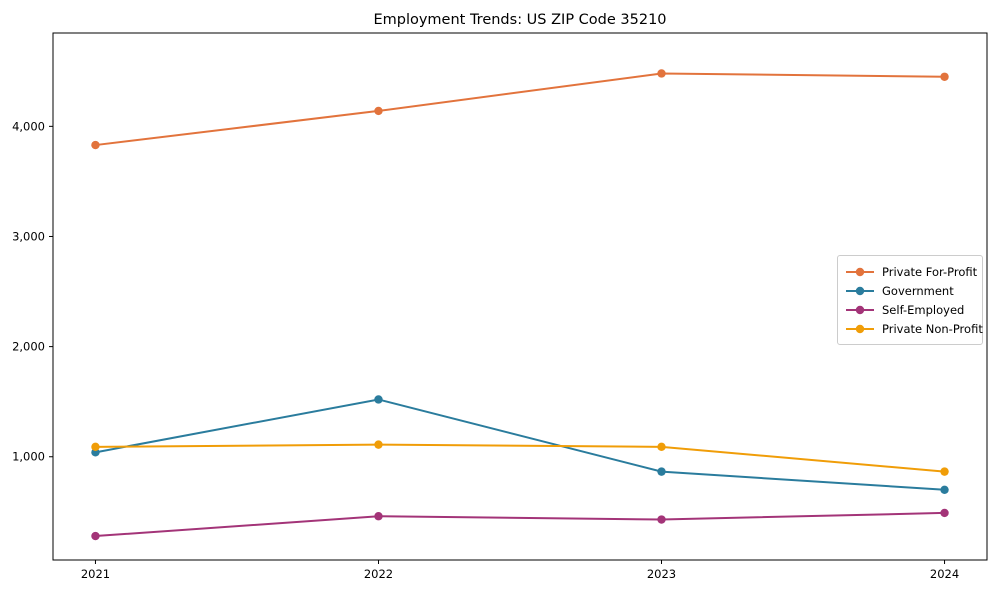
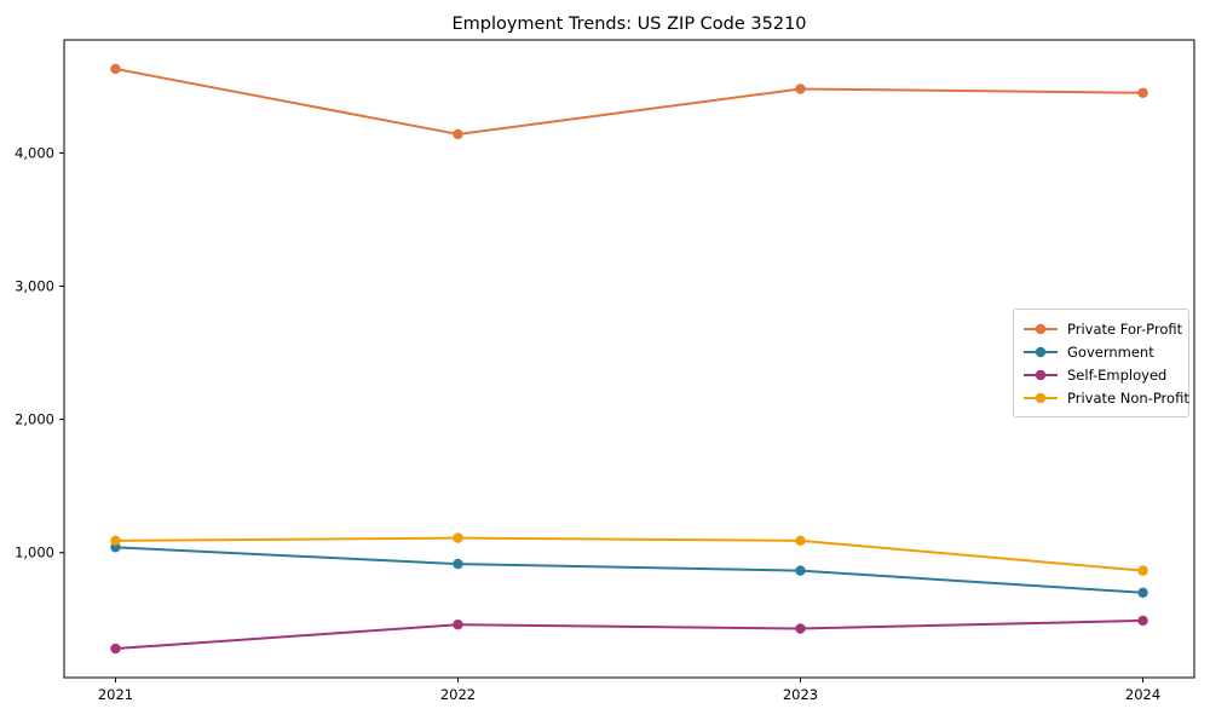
Private For-Profit/2021: 3830 -> 4630
Government/2022: 1520 -> 920
